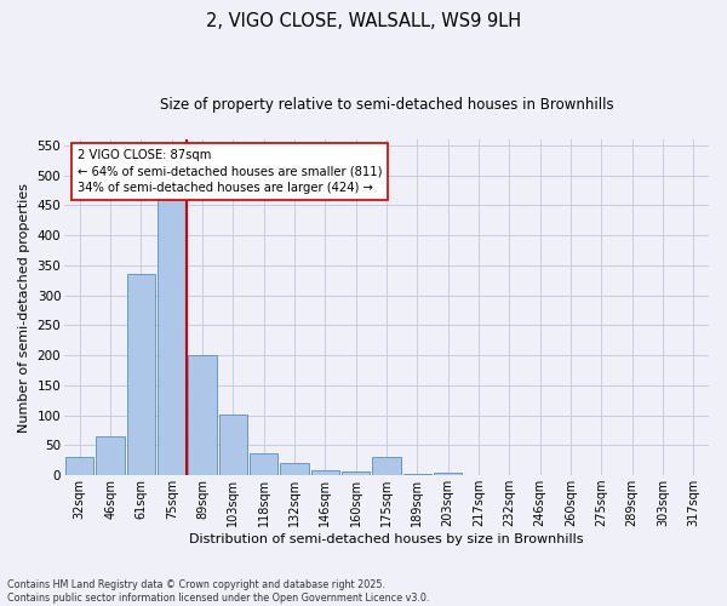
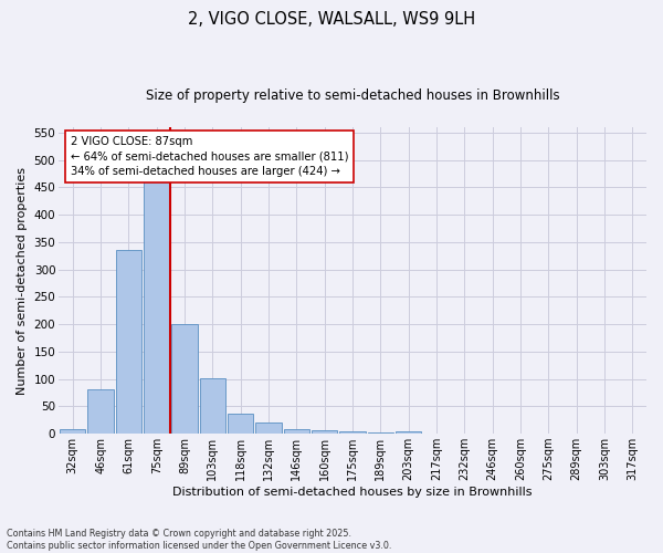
32sqm: 30 -> 8
46sqm: 65 -> 82
175sqm: 30 -> 5
